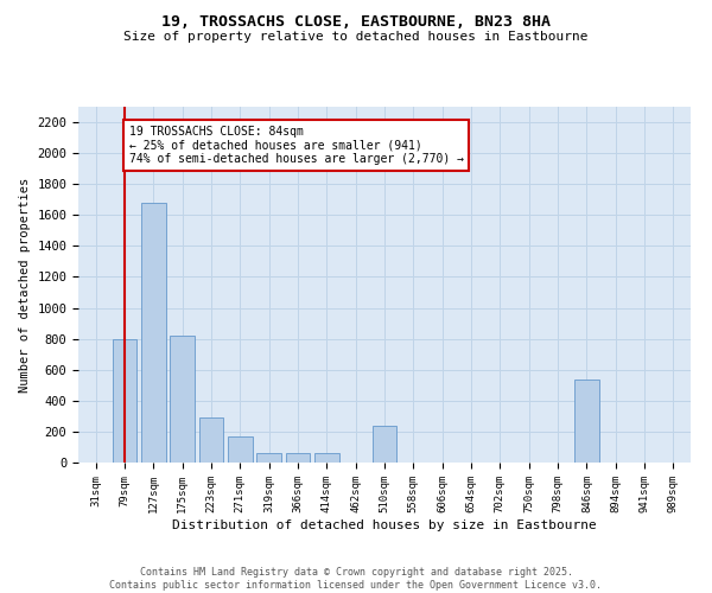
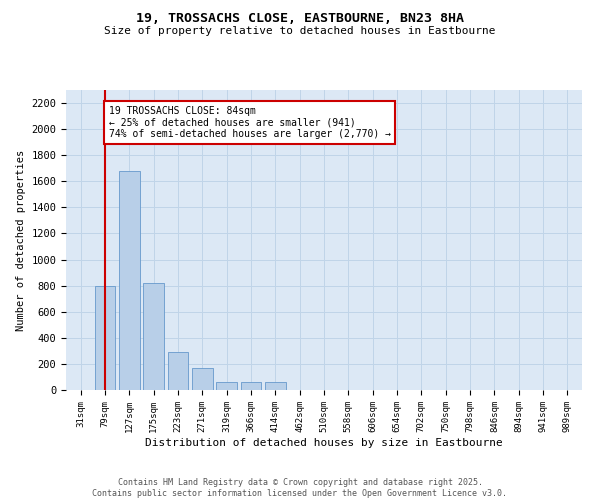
510sqm: 240 -> 0
846sqm: 540 -> 0
